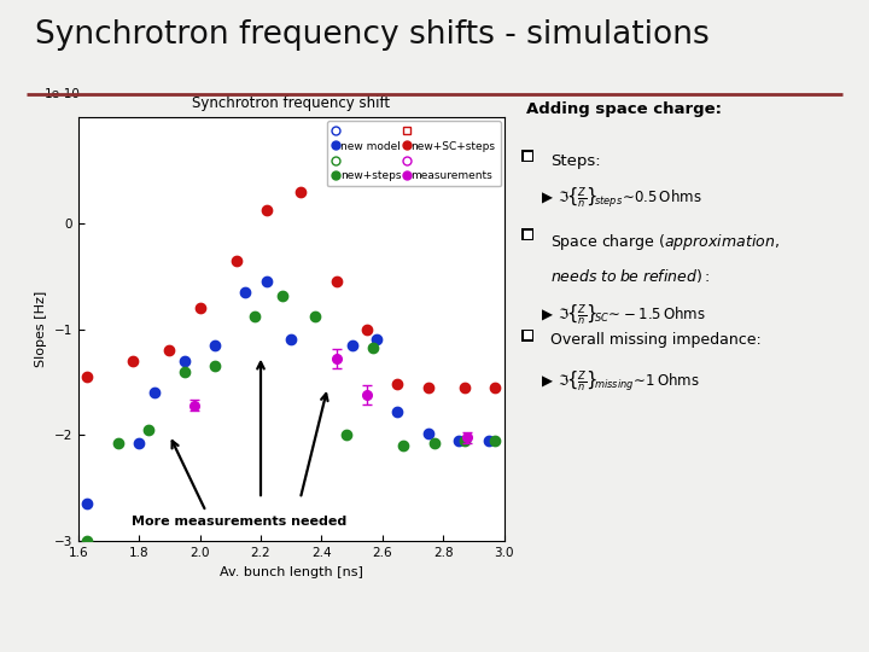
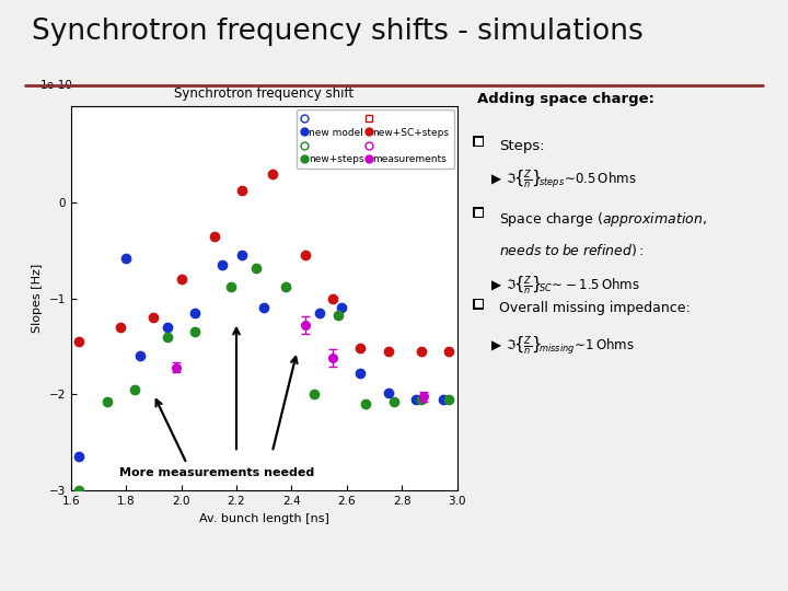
new model/1.8: -2.08 -> -0.58
